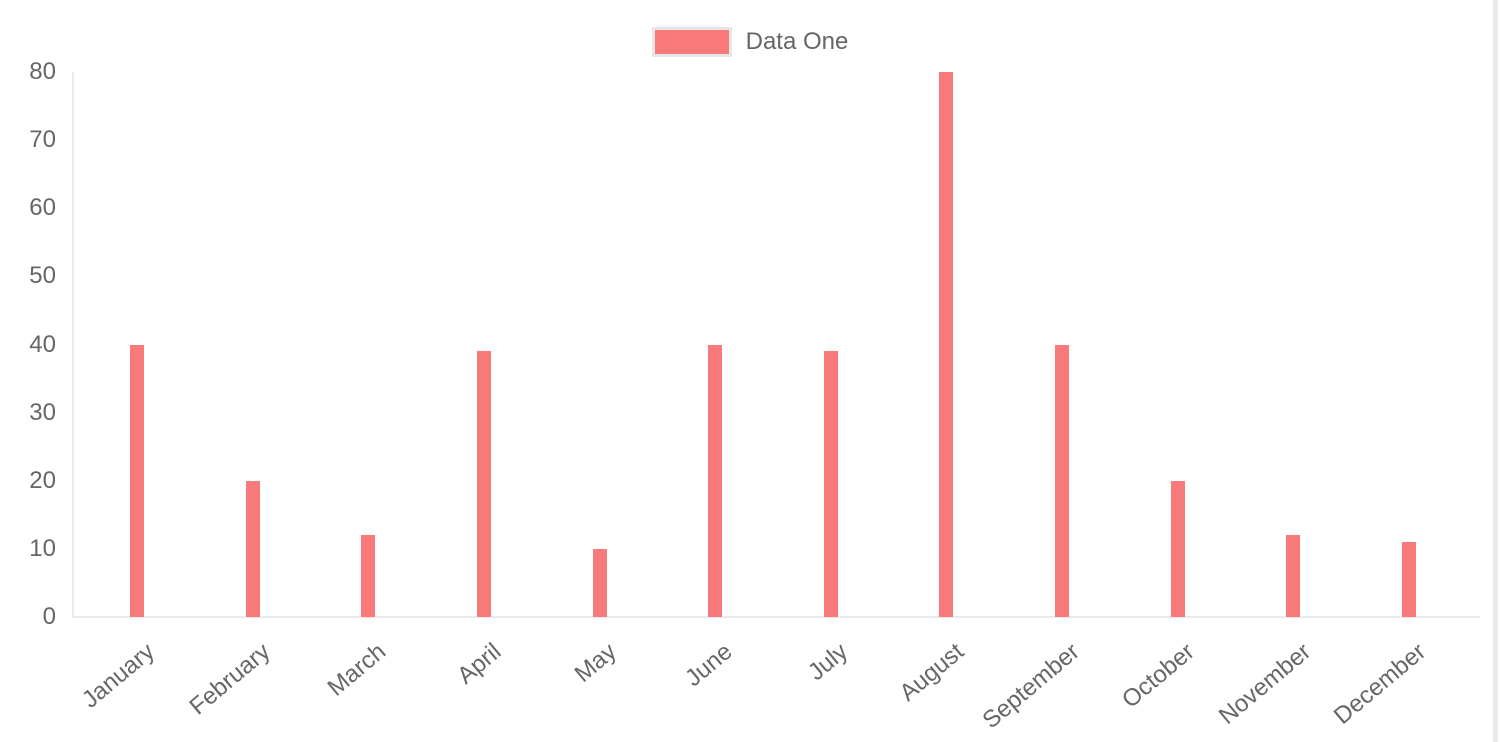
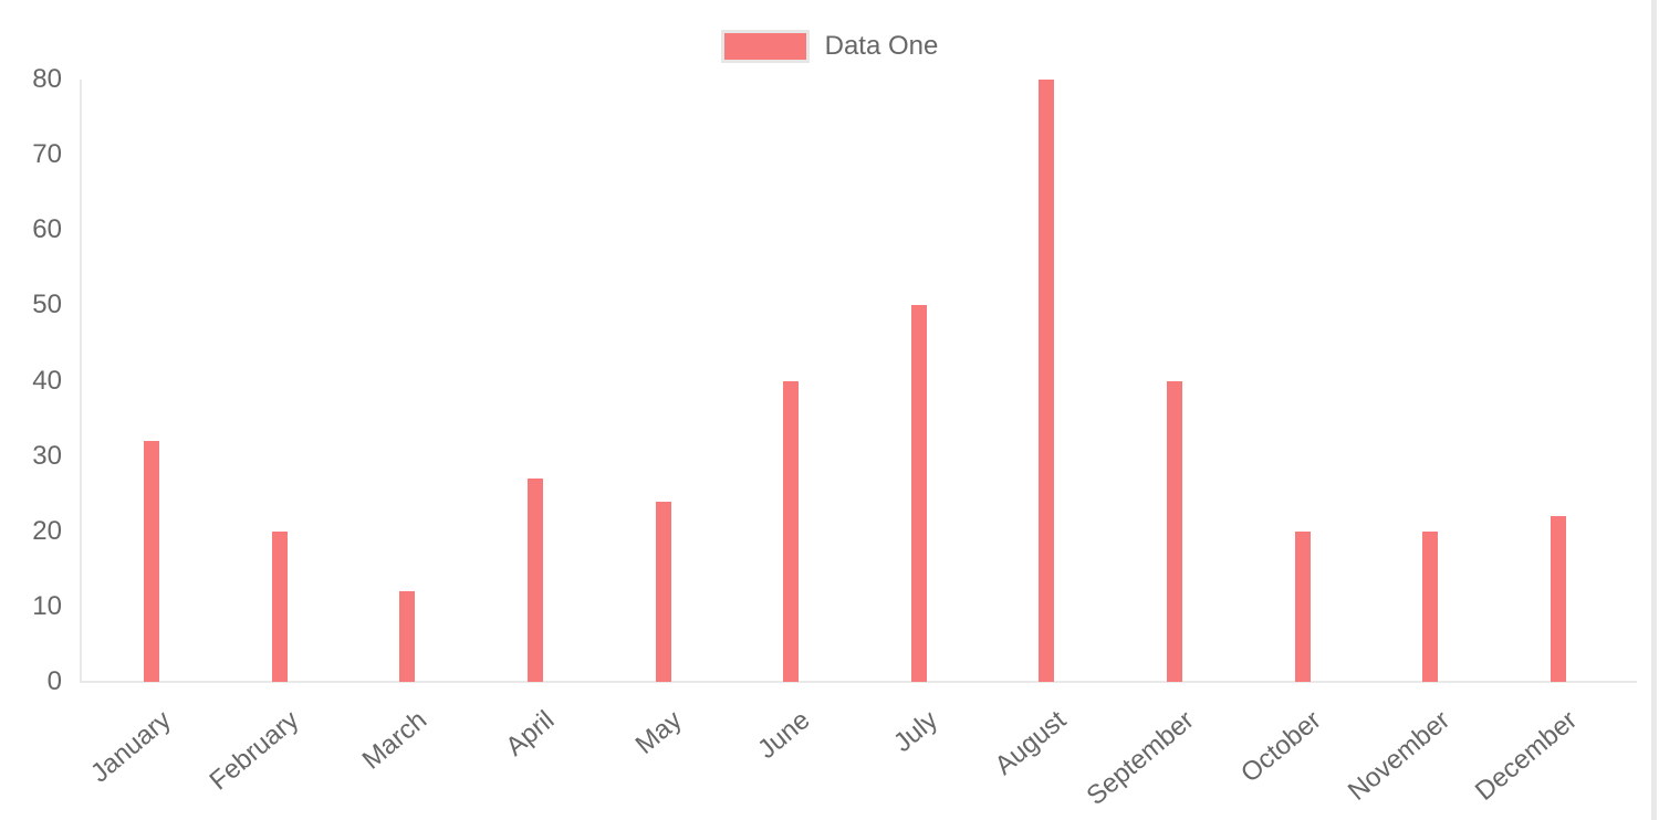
January: 40 -> 32
April: 39 -> 27
May: 10 -> 24
July: 39 -> 50
November: 12 -> 20
December: 11 -> 22
